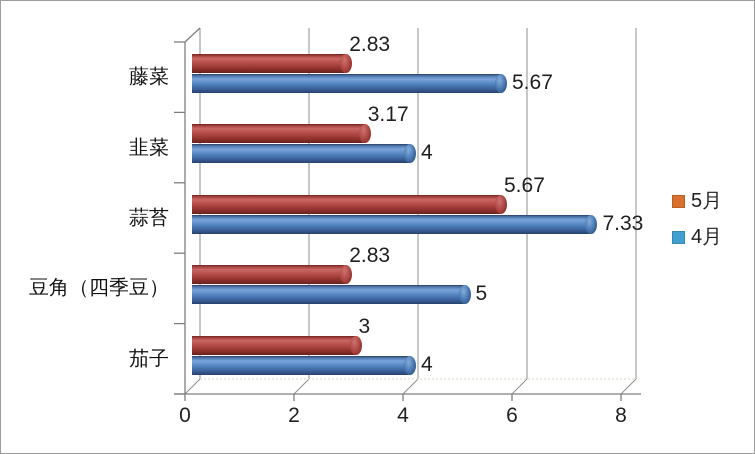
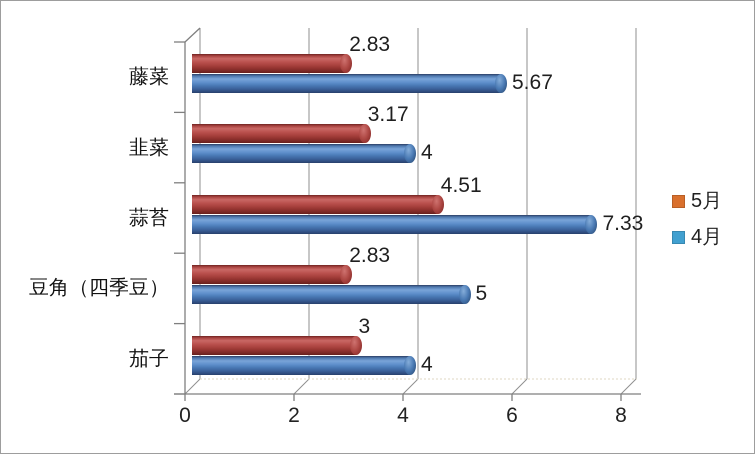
5月/蒜苔: 5.67 -> 4.51
